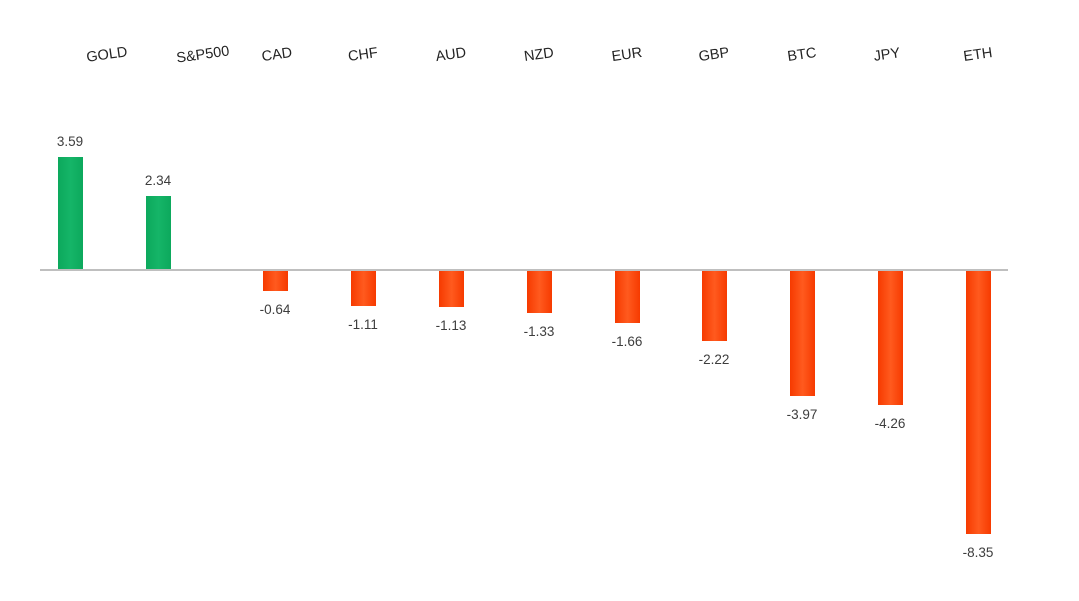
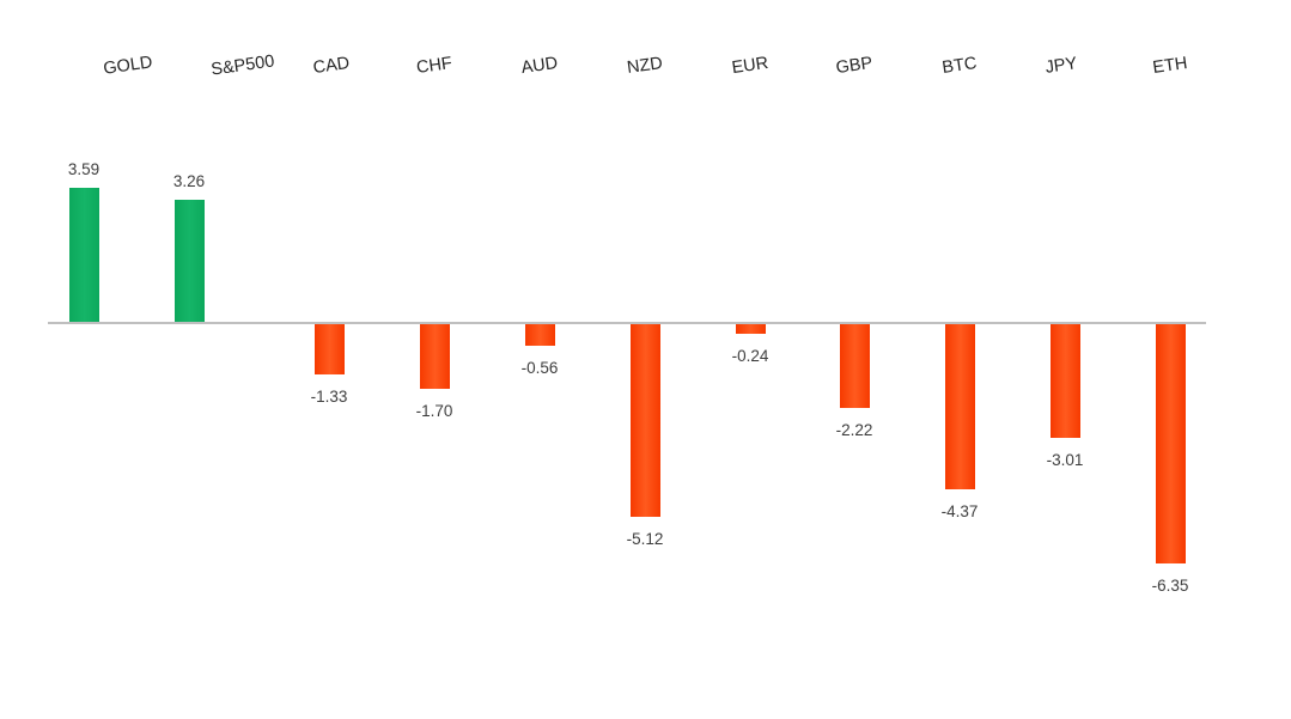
S&P500: 2.34 -> 3.26
CAD: -0.64 -> -1.33
CHF: -1.11 -> -1.70
AUD: -1.13 -> -0.56
NZD: -1.33 -> -5.12
EUR: -1.66 -> -0.24
BTC: -3.97 -> -4.37
JPY: -4.26 -> -3.01
ETH: -8.35 -> -6.35
